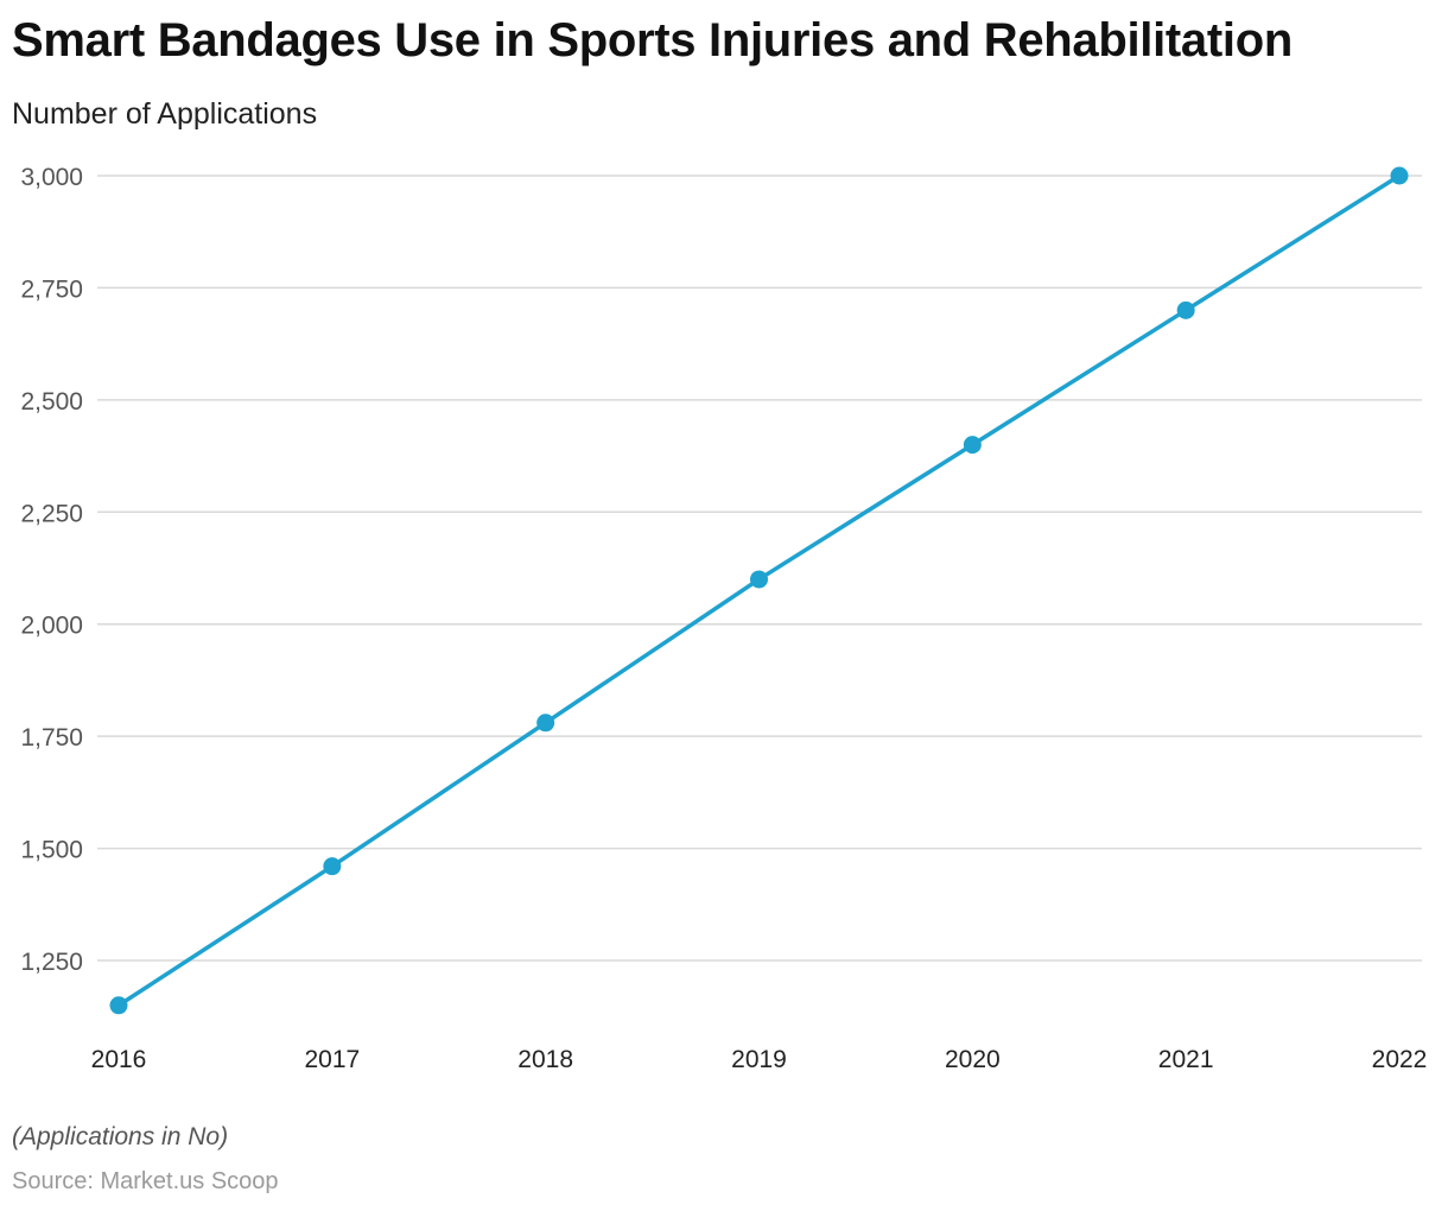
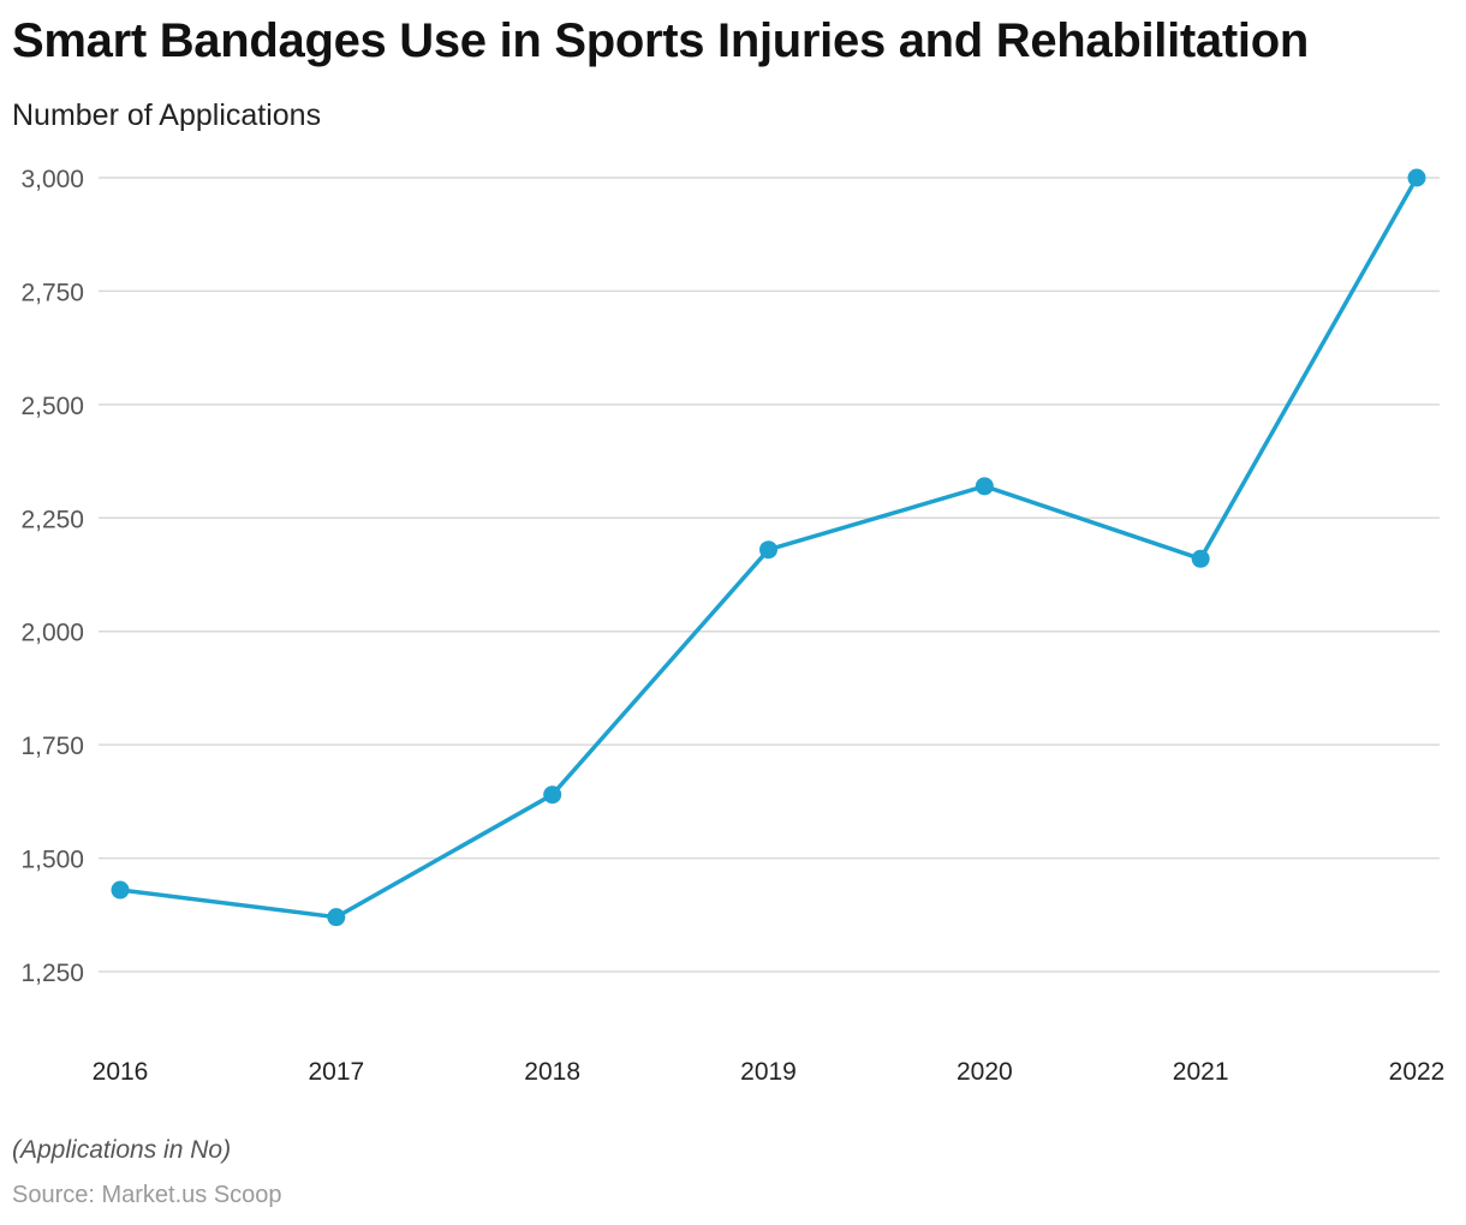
2016: 1150 -> 1430
2017: 1460 -> 1370
2018: 1780 -> 1640
2019: 2100 -> 2180
2020: 2400 -> 2320
2021: 2700 -> 2160
